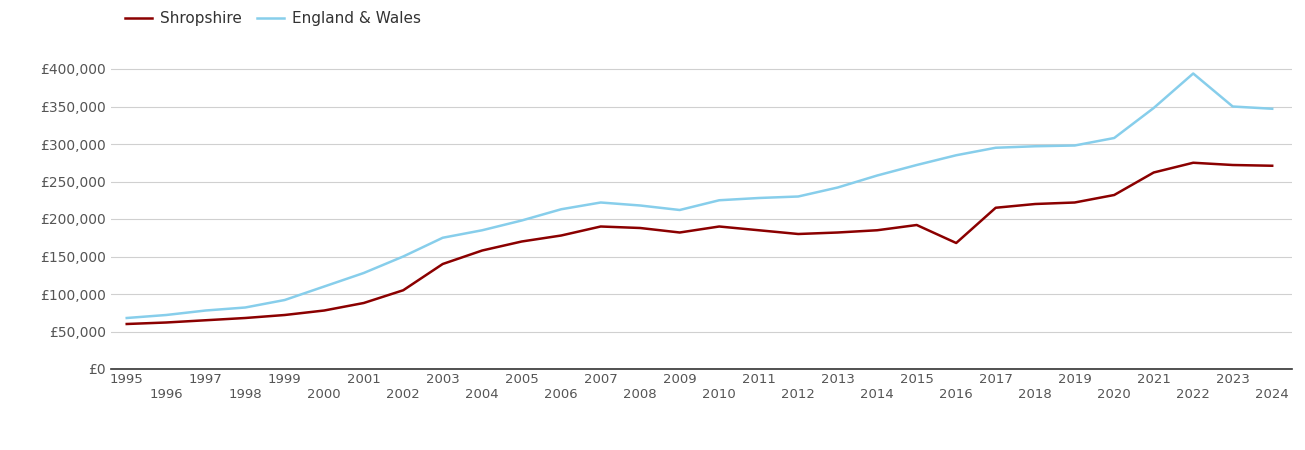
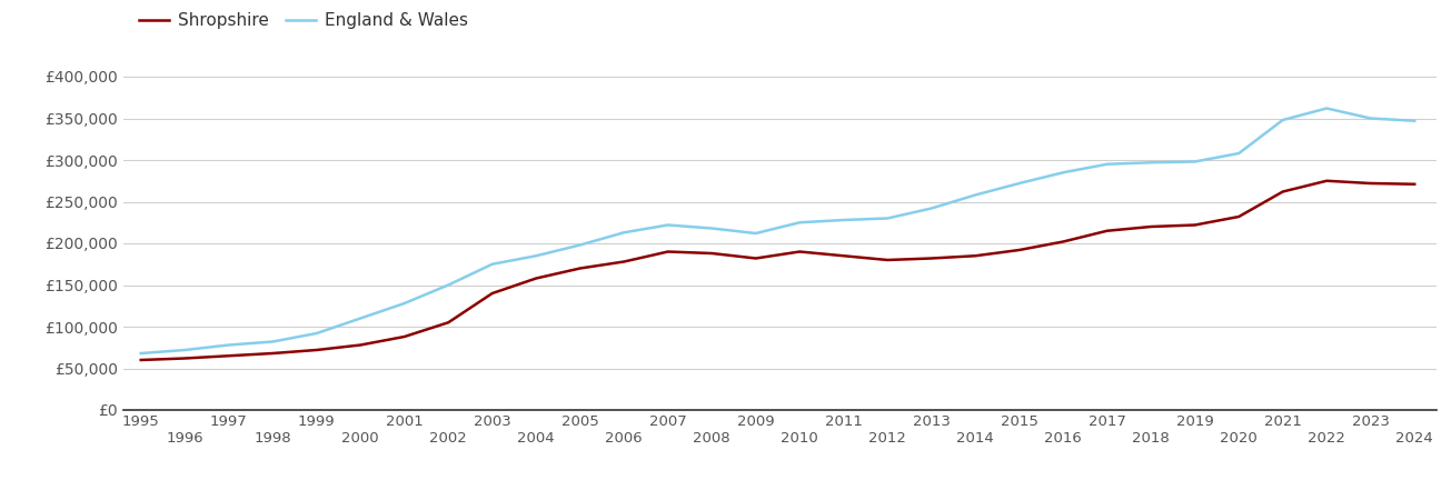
Shropshire/2016: £168,000 -> £202,000
England & Wales/2022: £394,000 -> £362,000
